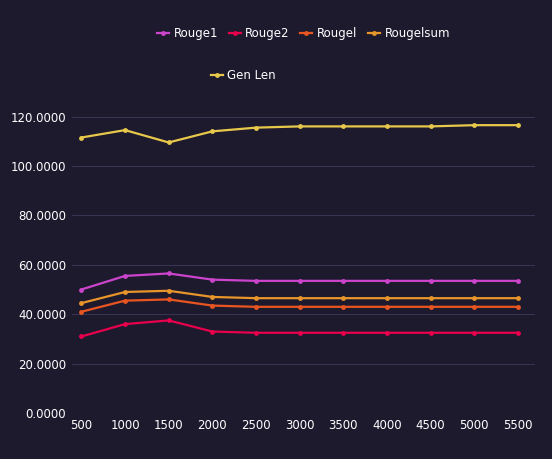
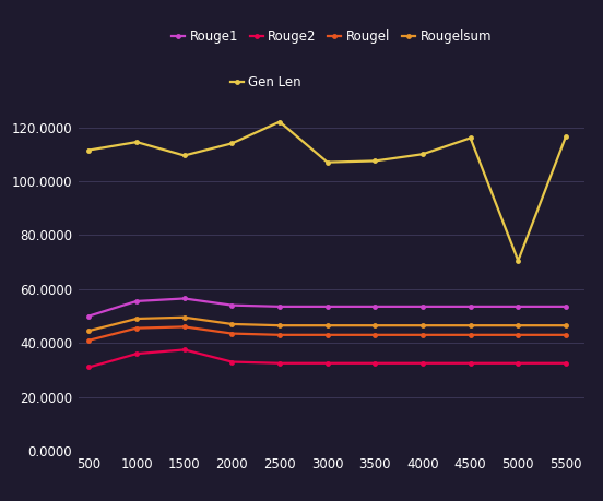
Gen Len/2500: 115.5 -> 122.0
Gen Len/3000: 116.0 -> 107.0
Gen Len/3500: 116.0 -> 107.5
Gen Len/4000: 116.0 -> 110.0
Gen Len/5000: 116.5 -> 70.5
